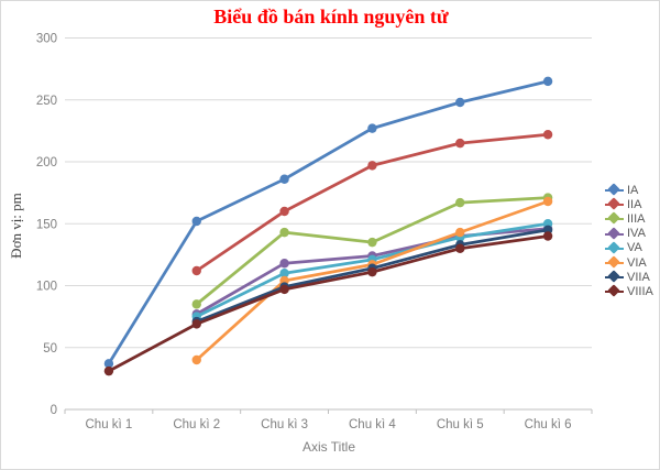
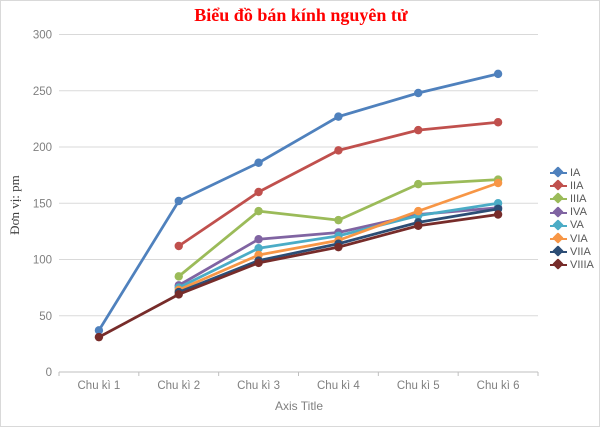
VIA/Chu kì 2: 40 -> 73
